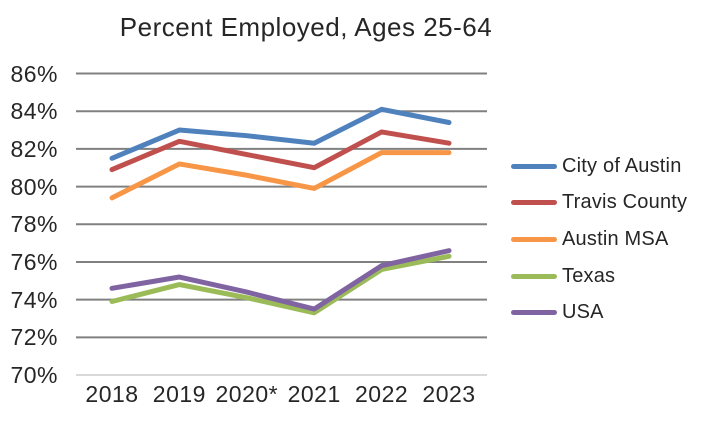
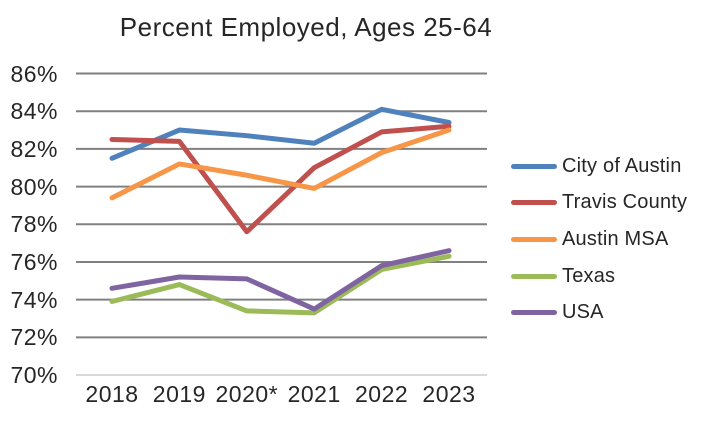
Travis County/2018: 80.9% -> 82.5%
Travis County/2020*: 81.7% -> 77.6%
Texas/2020*: 74.1% -> 73.4%
USA/2020*: 74.4% -> 75.1%
Travis County/2023: 82.3% -> 83.2%
Austin MSA/2023: 81.8% -> 83.0%
